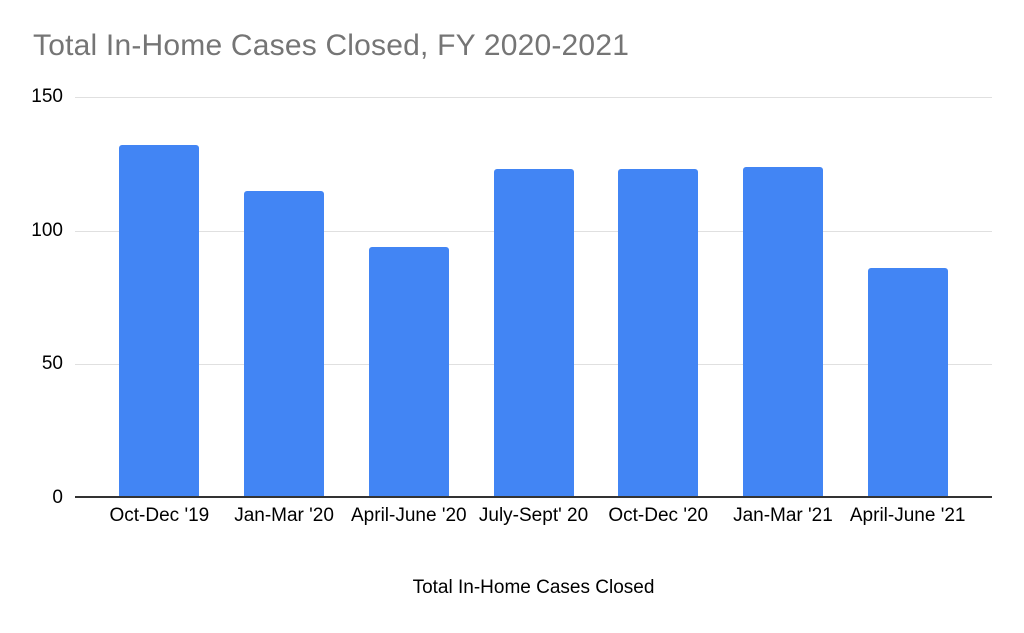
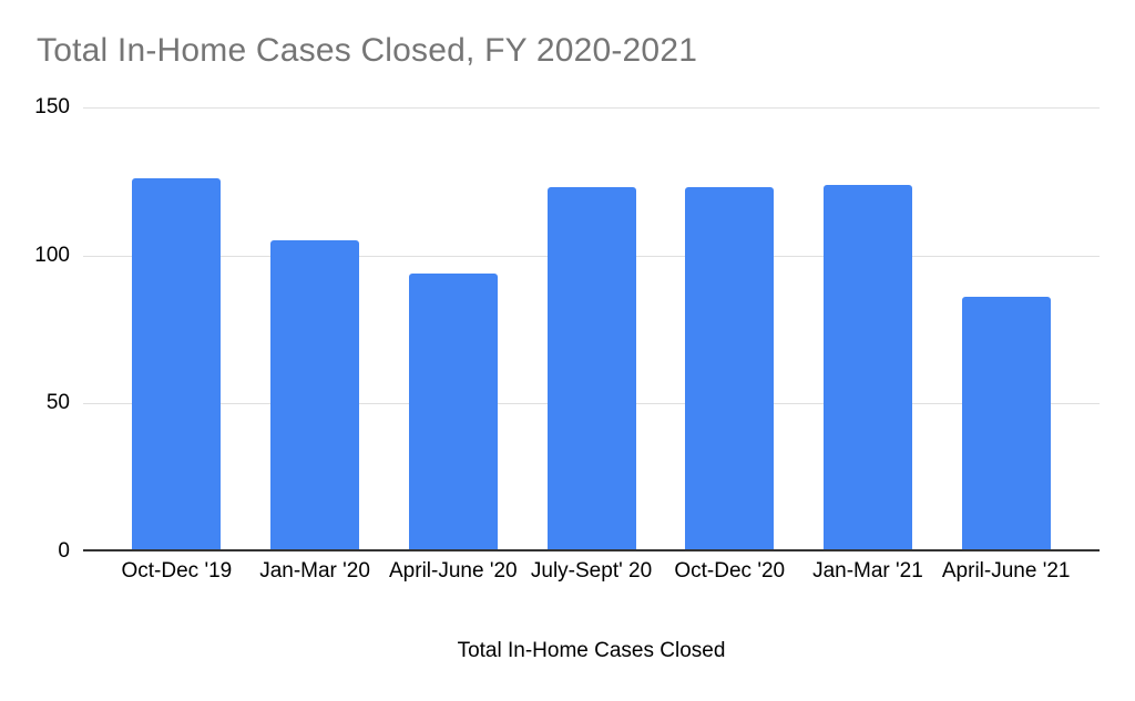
Oct-Dec '19: 132 -> 126
Jan-Mar '20: 115 -> 105
